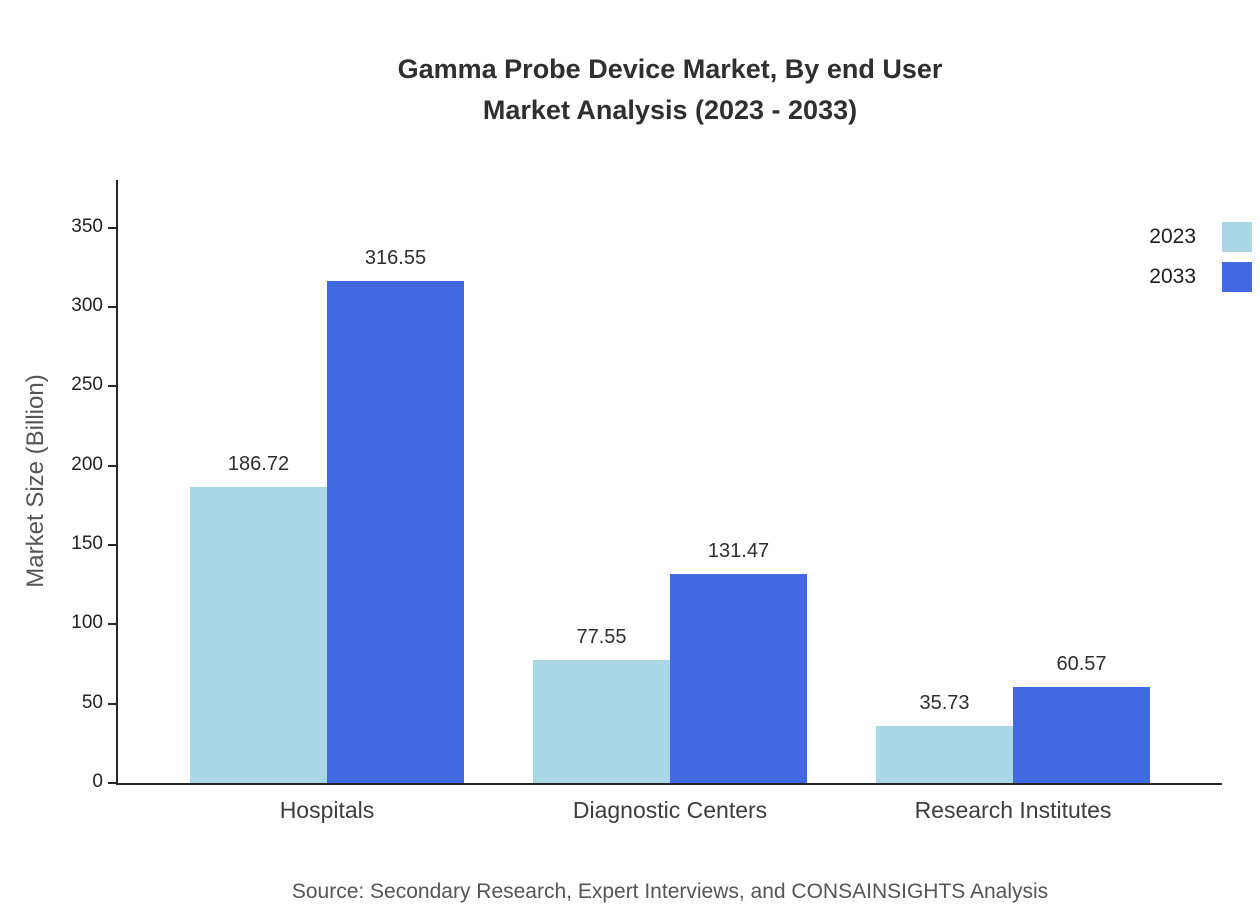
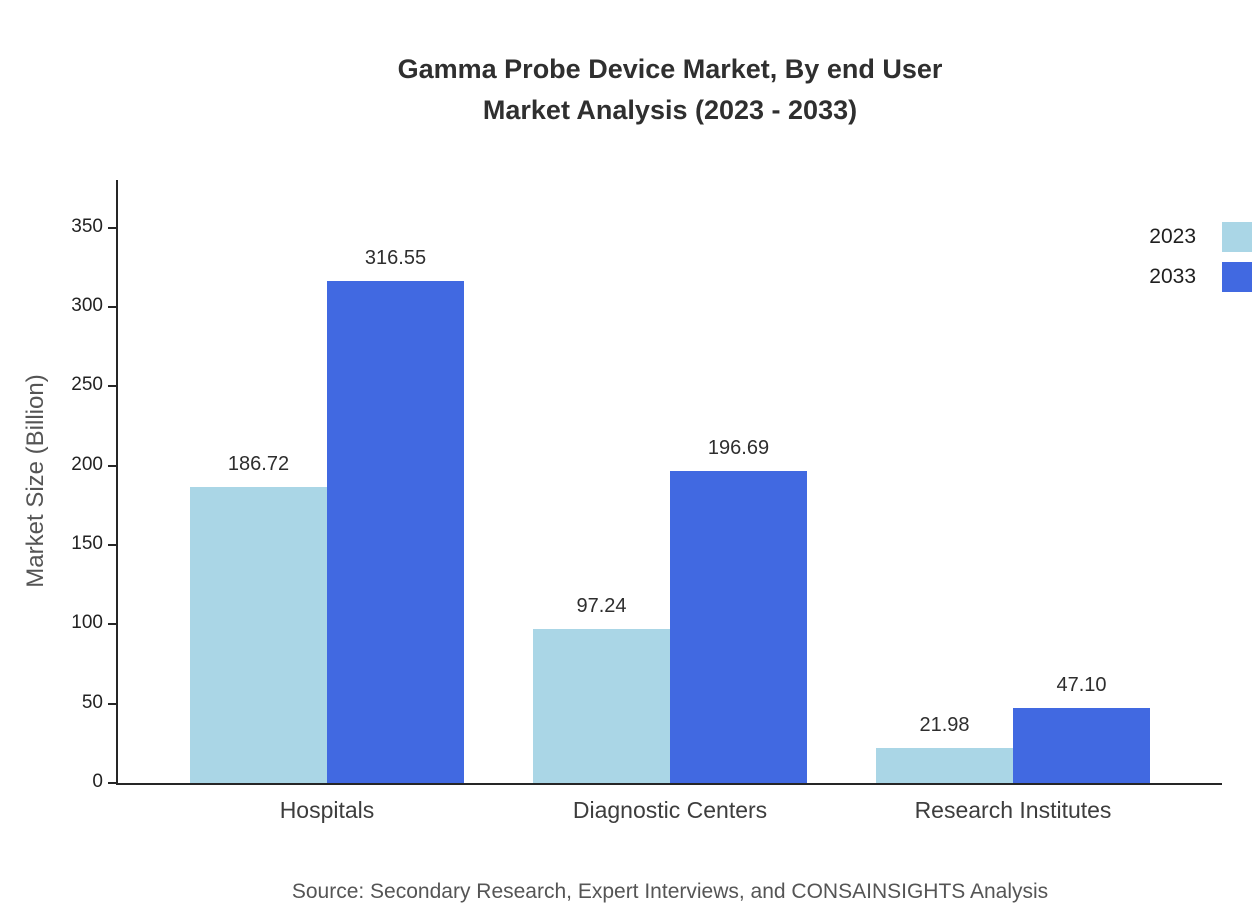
2023/Diagnostic Centers: 77.55 -> 97.24
2033/Diagnostic Centers: 131.47 -> 196.69
2023/Research Institutes: 35.73 -> 21.98
2033/Research Institutes: 60.57 -> 47.10
